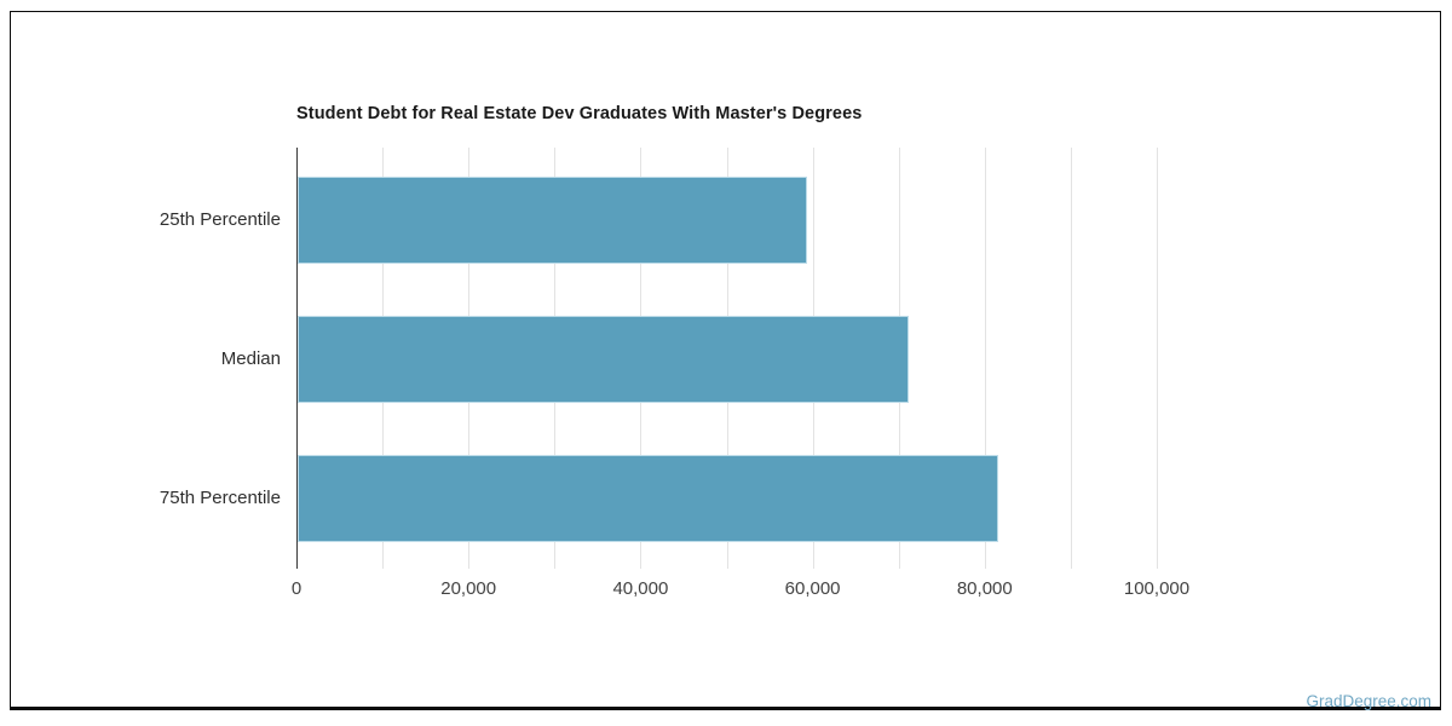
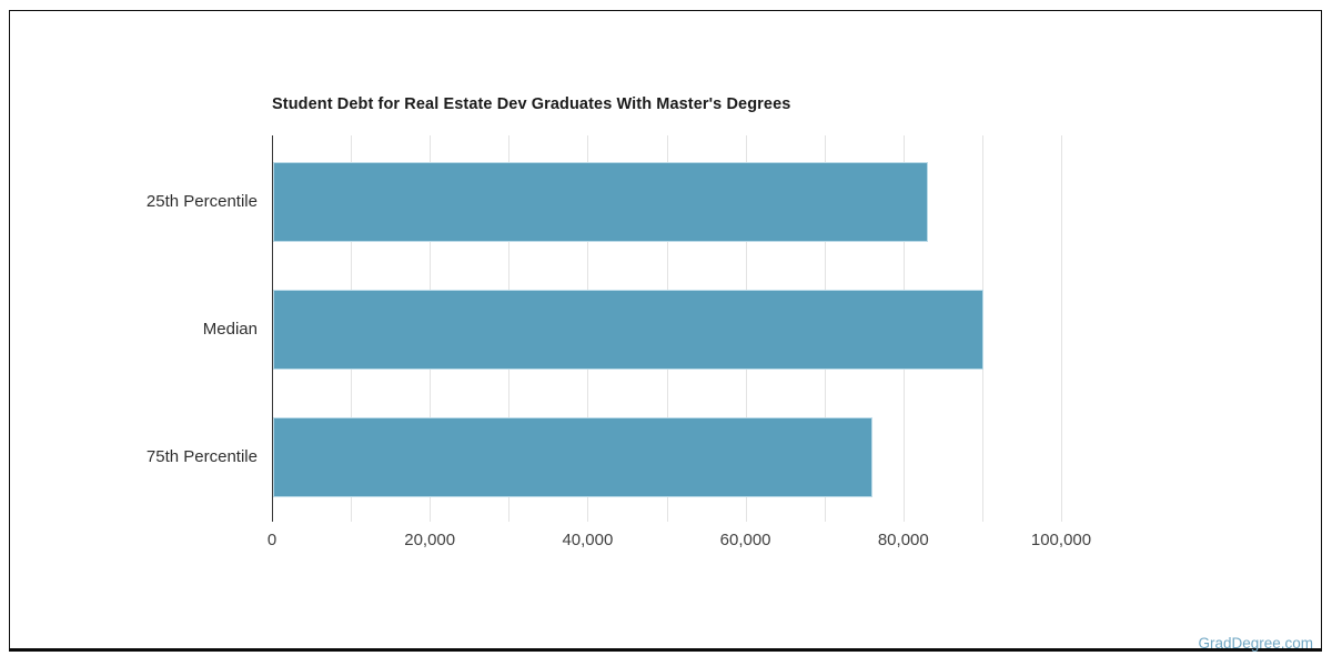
25th Percentile: 59000 -> 83000
Median: 71000 -> 90000
75th Percentile: 82000 -> 76000
